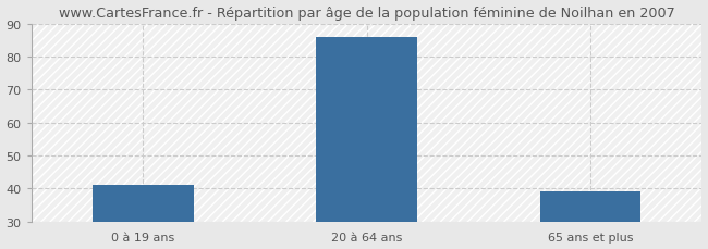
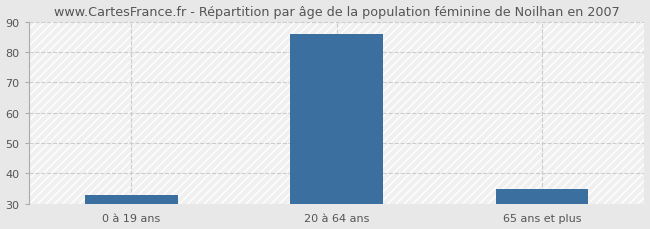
0 à 19 ans: 41 -> 33
65 ans et plus: 39 -> 35
